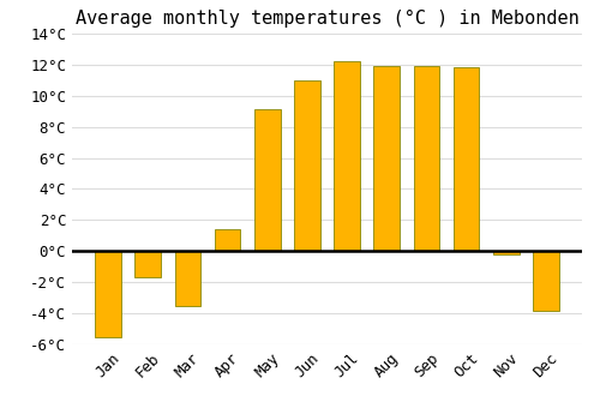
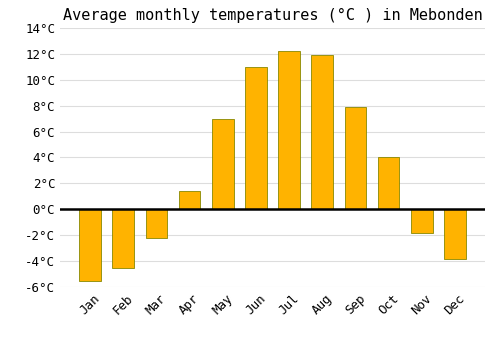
Feb: -1.7°C -> -4.5°C
Mar: -3.5°C -> -2.2°C
May: 9.1°C -> 7.0°C
Sep: 11.9°C -> 7.9°C
Oct: 11.8°C -> 4.0°C
Nov: -0.2°C -> -1.8°C
